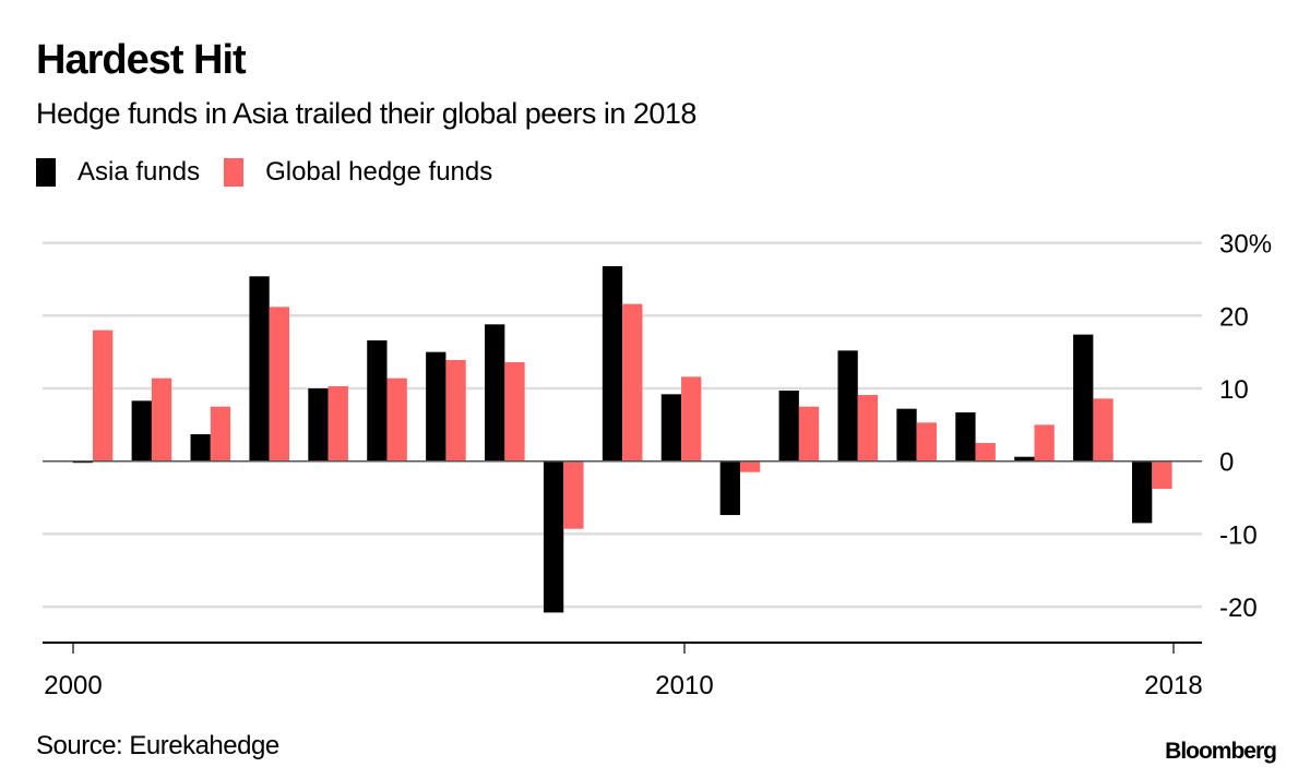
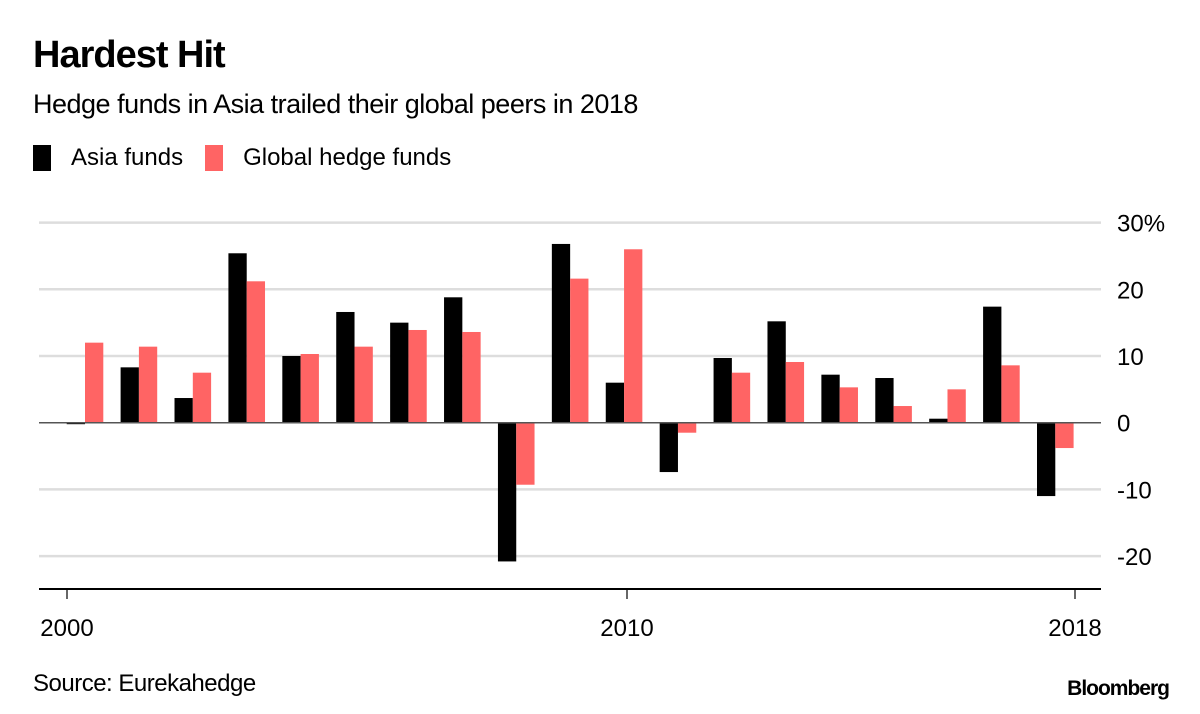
Global hedge funds/2000: 18% -> 12%
Asia funds/2010: 9% -> 6%
Global hedge funds/2010: 12% -> 26%
Asia funds/2018: -8% -> -11%
